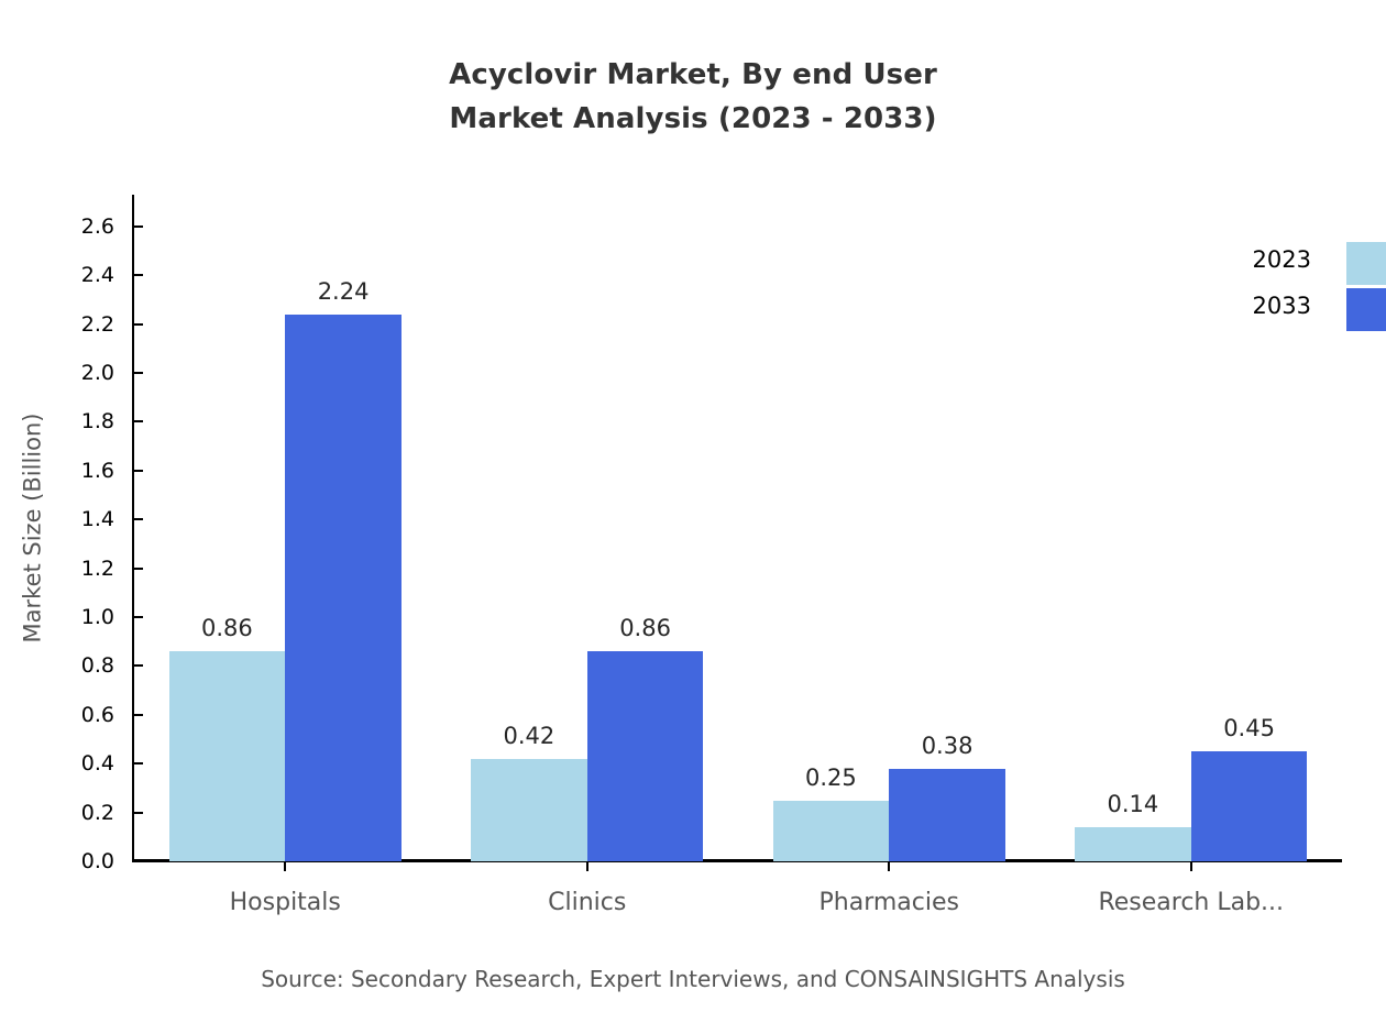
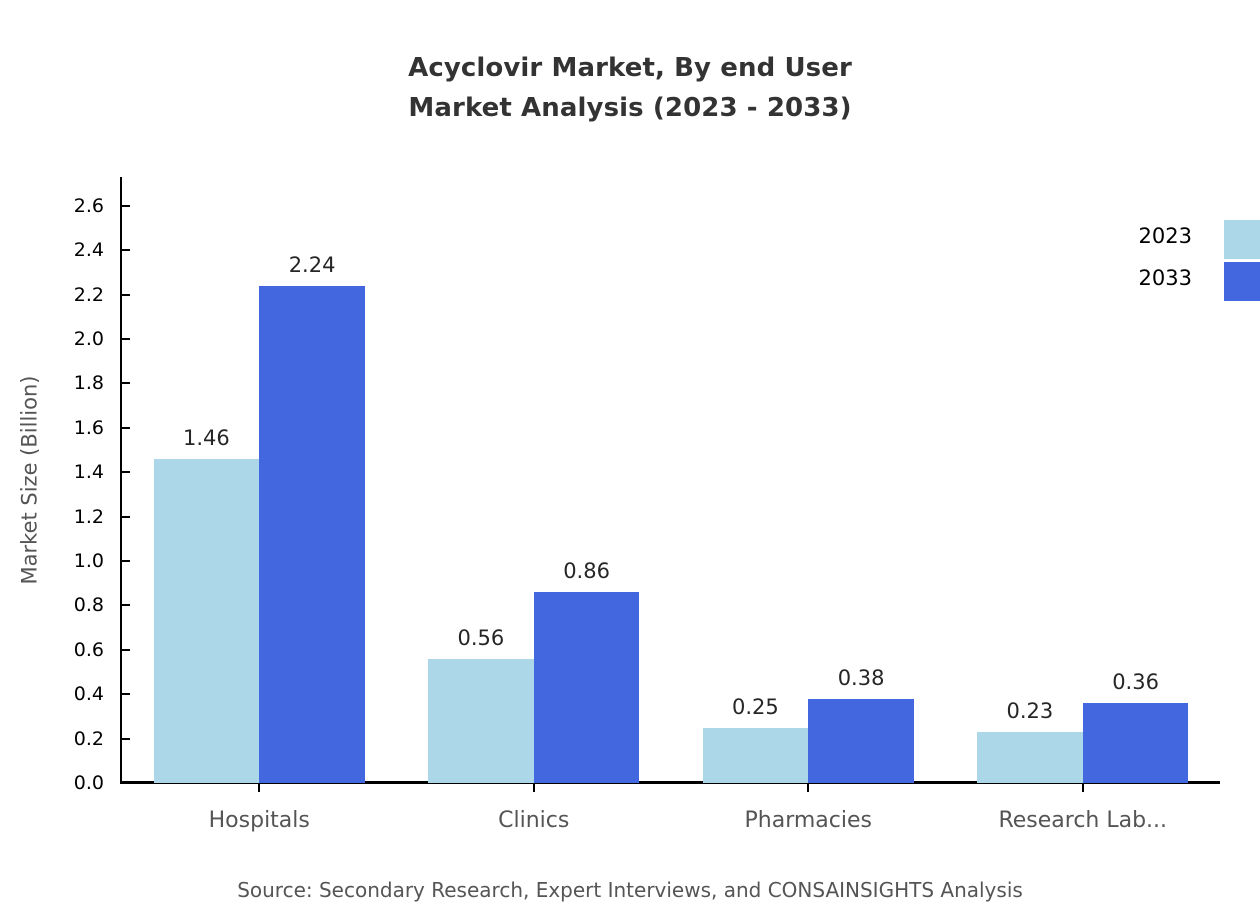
2023/Hospitals: 0.86 -> 1.46
2023/Clinics: 0.42 -> 0.56
2023/Research Lab...: 0.14 -> 0.23
2033/Research Lab...: 0.45 -> 0.36
